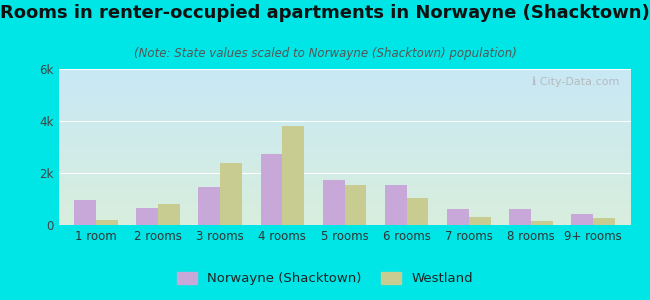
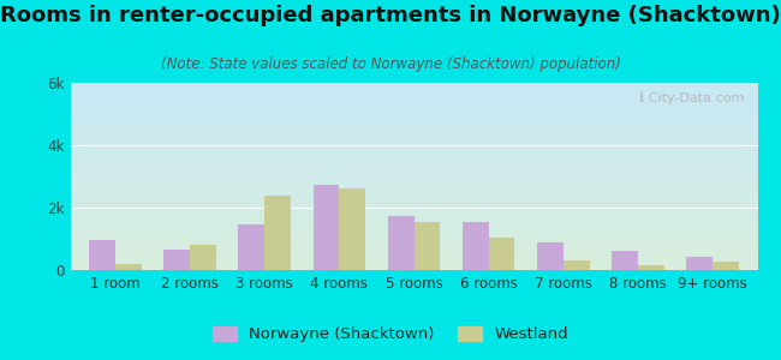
Westland/4 rooms: 3.80k -> 2.60k
Norwayne (Shacktown)/7 rooms: 0.60k -> 0.90k
